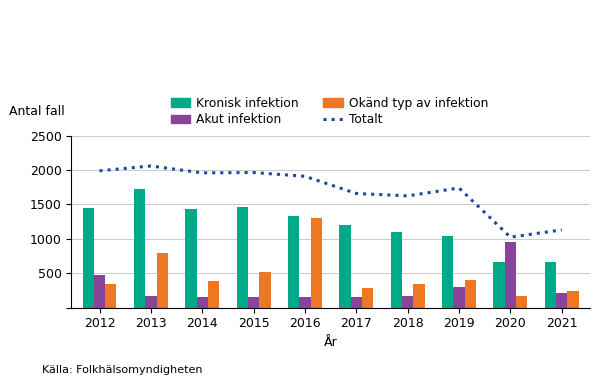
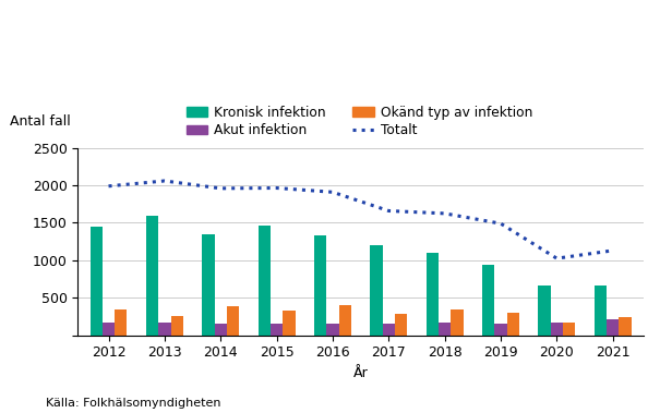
Akut infektion/2012: 480 -> 180
Kronisk infektion/2013: 1720 -> 1600
Okänd typ av infektion/2013: 800 -> 260
Kronisk infektion/2014: 1440 -> 1340
Okänd typ av infektion/2015: 520 -> 340
Okänd typ av infektion/2016: 1300 -> 400
Kronisk infektion/2019: 1040 -> 940
Akut infektion/2019: 300 -> 160
Totalt/2019: 1740 -> 1490
Okänd typ av infektion/2019: 400 -> 300
Akut infektion/2020: 960 -> 180
